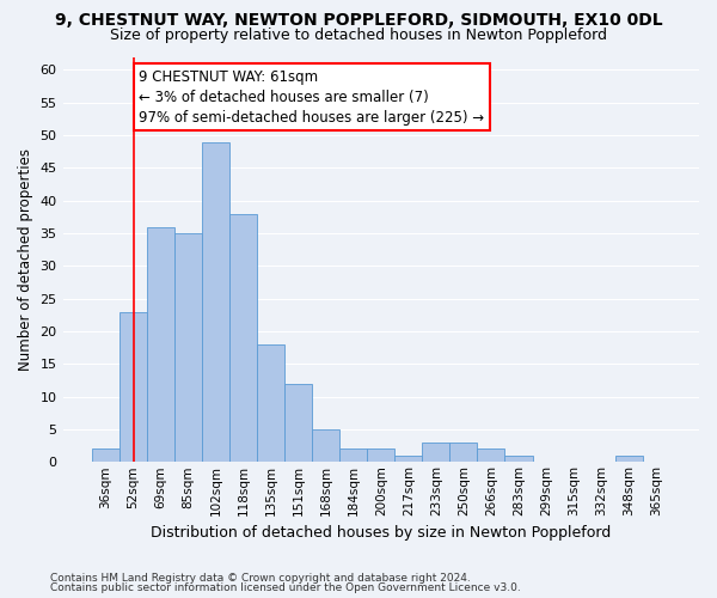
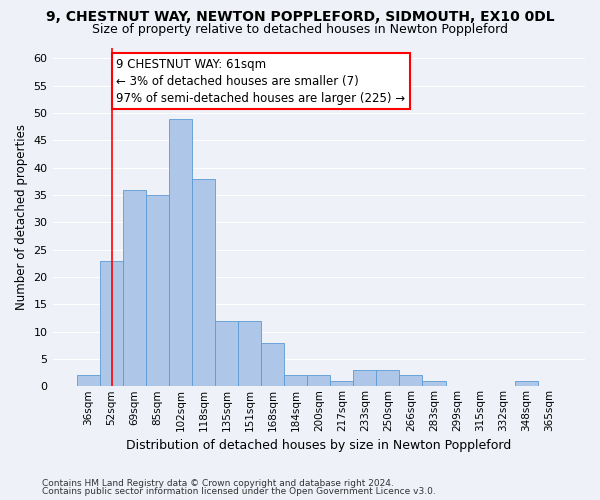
135sqm: 18 -> 12
168sqm: 5 -> 8
